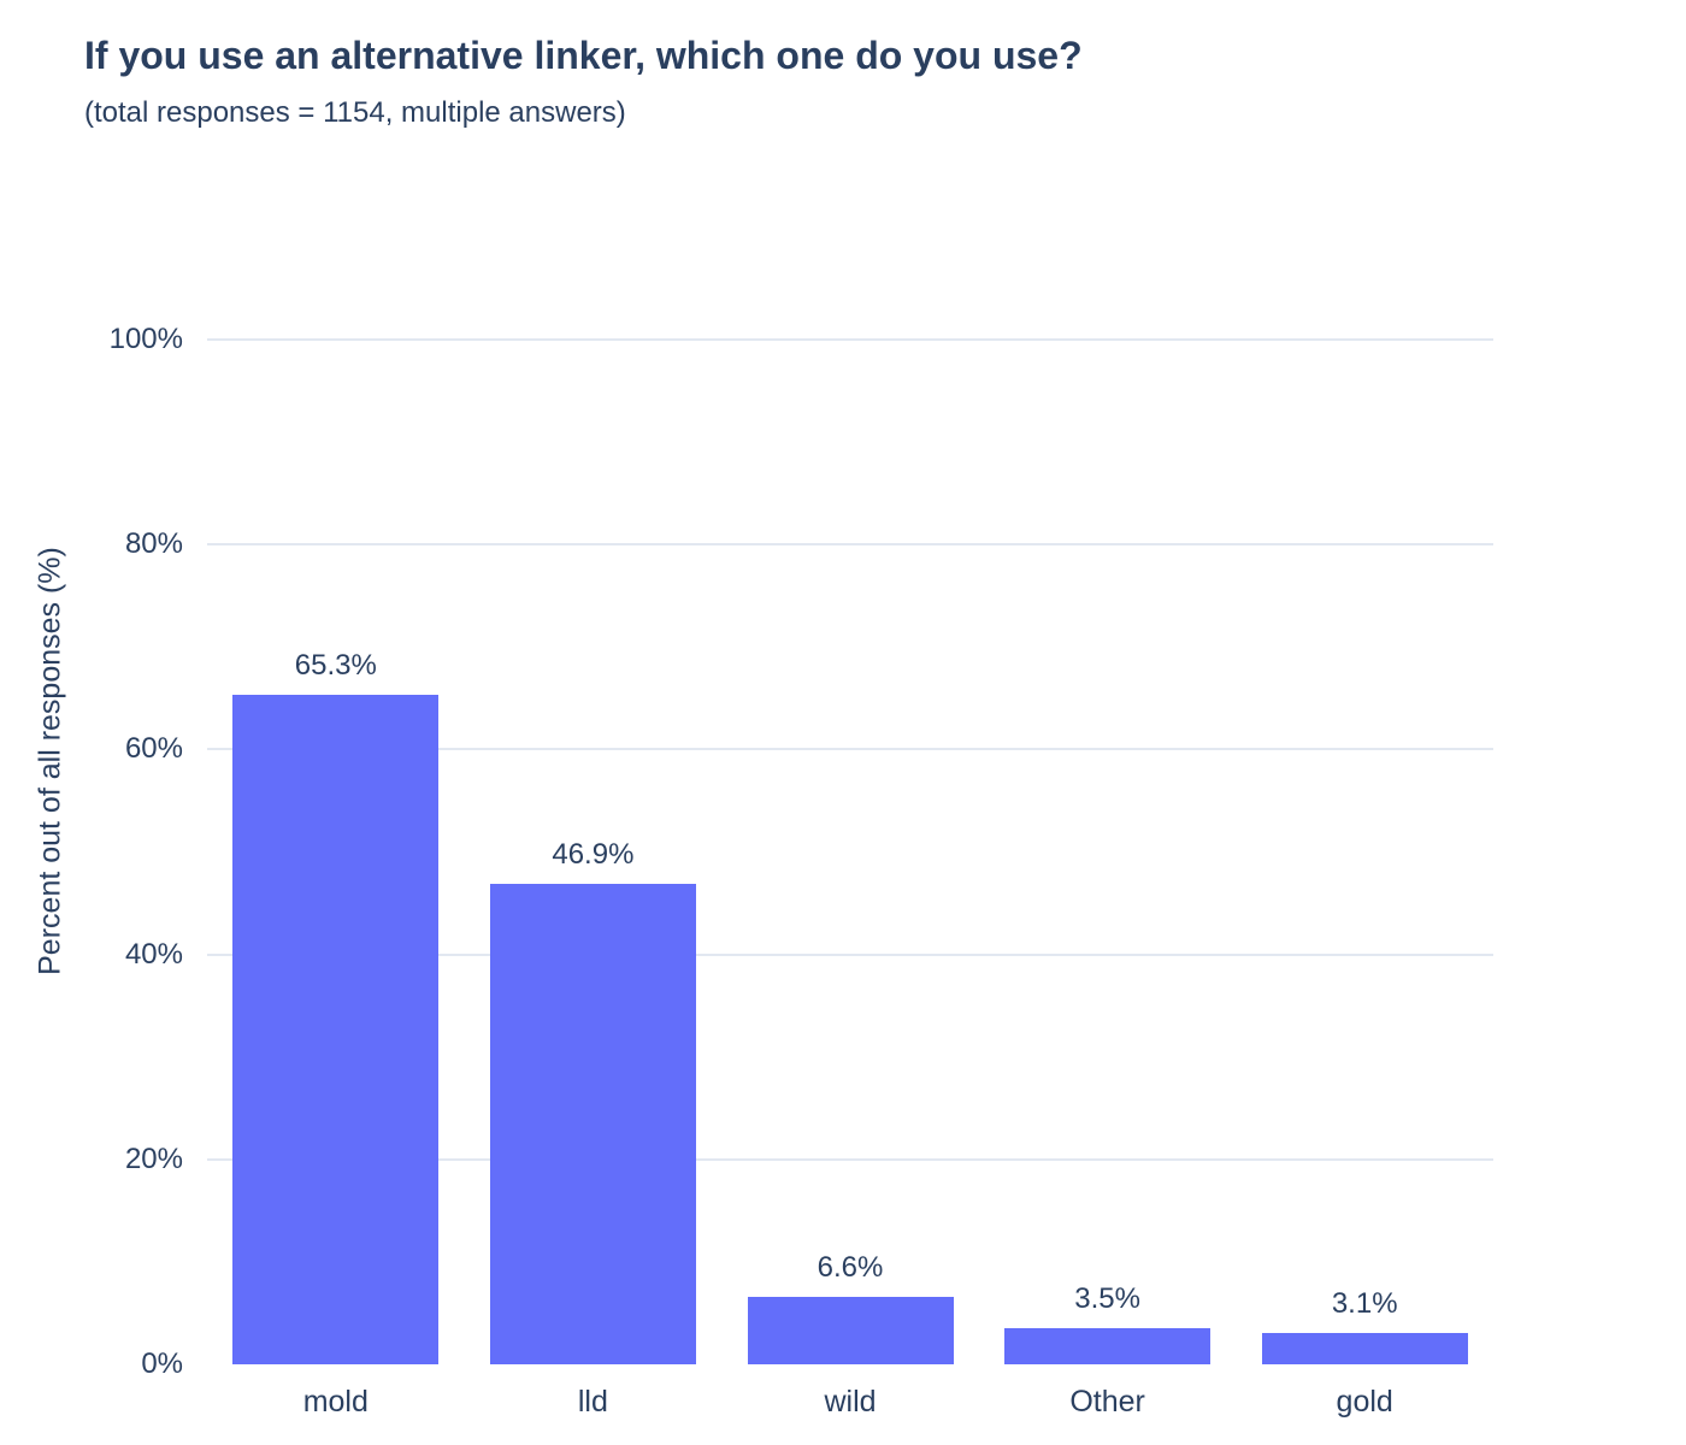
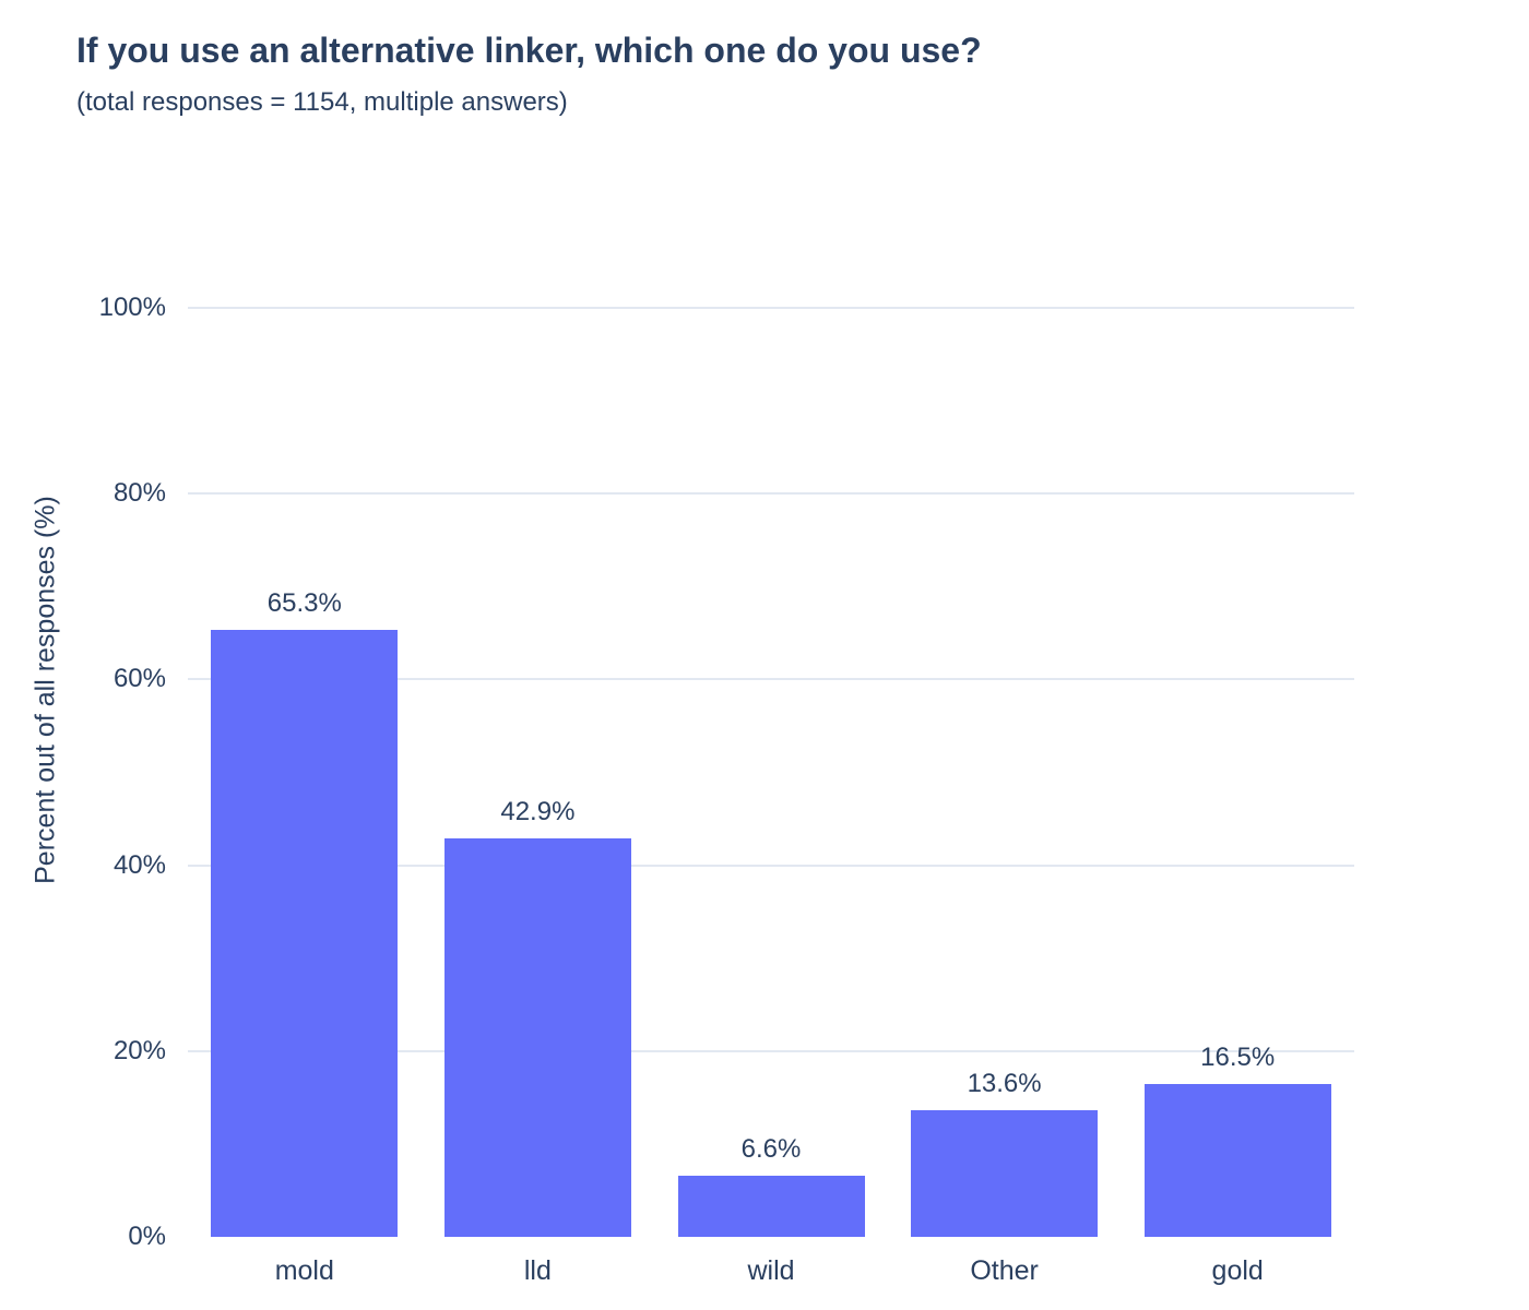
lld: 46.9% -> 42.9%
Other: 3.5% -> 13.6%
gold: 3.1% -> 16.5%
